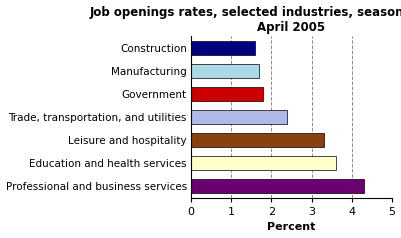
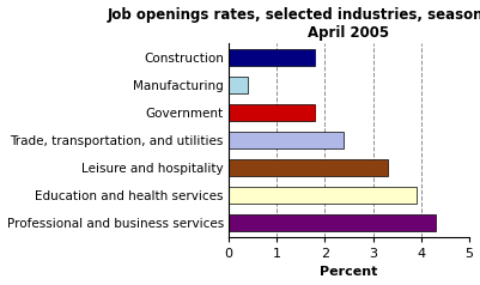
Construction: 1.6 -> 1.8
Manufacturing: 1.7 -> 0.4
Education and health services: 3.6 -> 3.9
